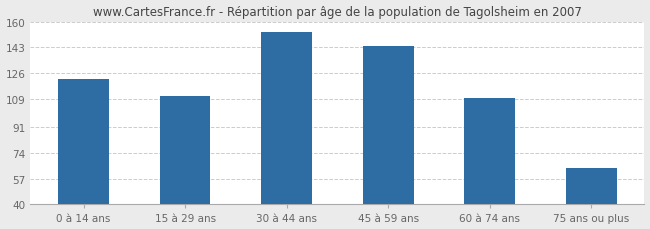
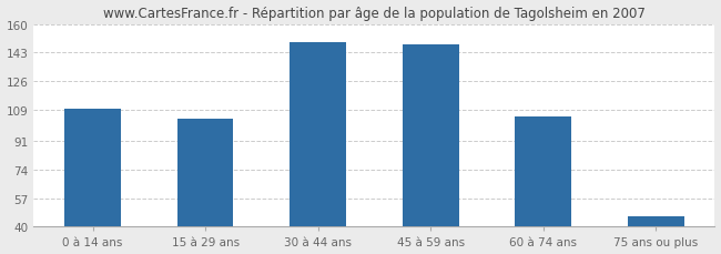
0 à 14 ans: 122 -> 110
15 à 29 ans: 111 -> 104
30 à 44 ans: 153 -> 149
45 à 59 ans: 144 -> 148
60 à 74 ans: 110 -> 105
75 ans ou plus: 64 -> 46
